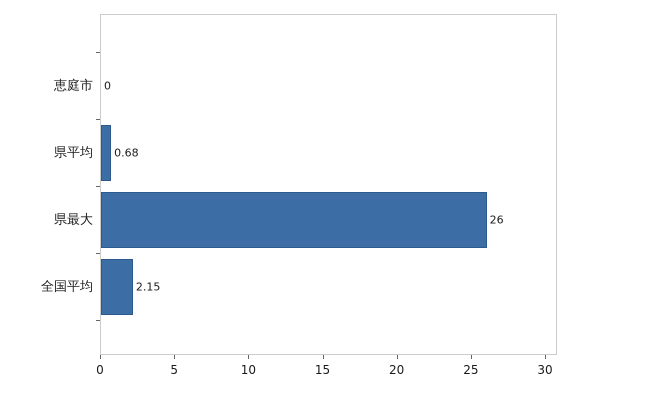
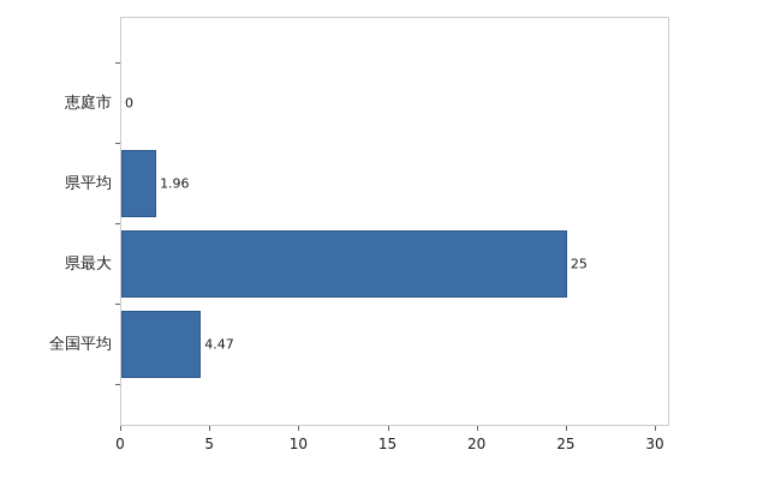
県平均: 0.68 -> 1.96
県最大: 26 -> 25
全国平均: 2.15 -> 4.47
